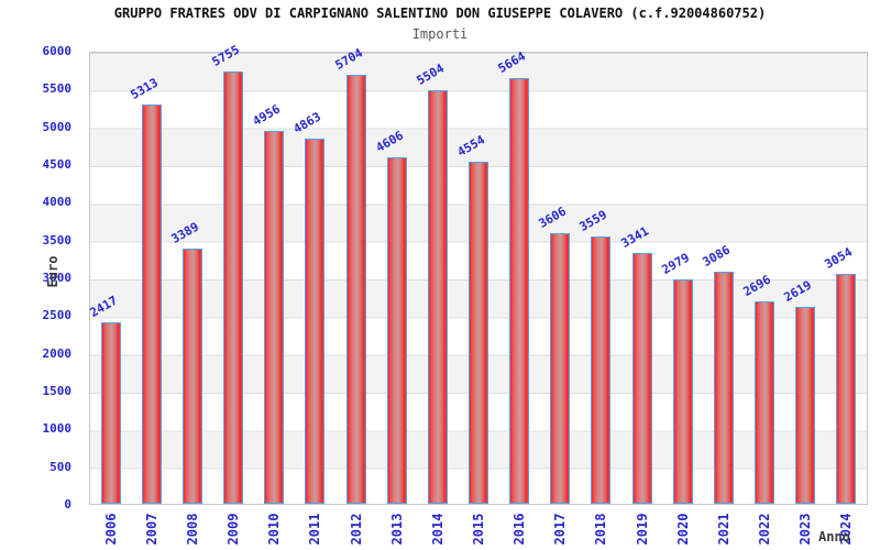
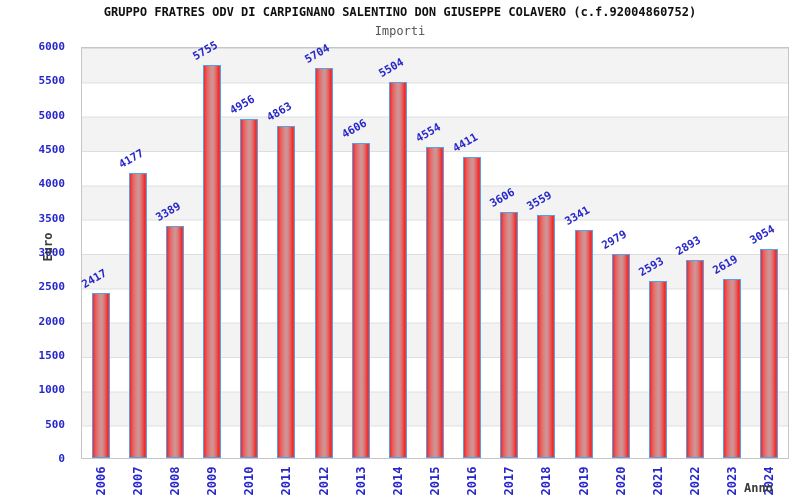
2007: 5313 -> 4177
2016: 5664 -> 4411
2021: 3086 -> 2593
2022: 2696 -> 2893
